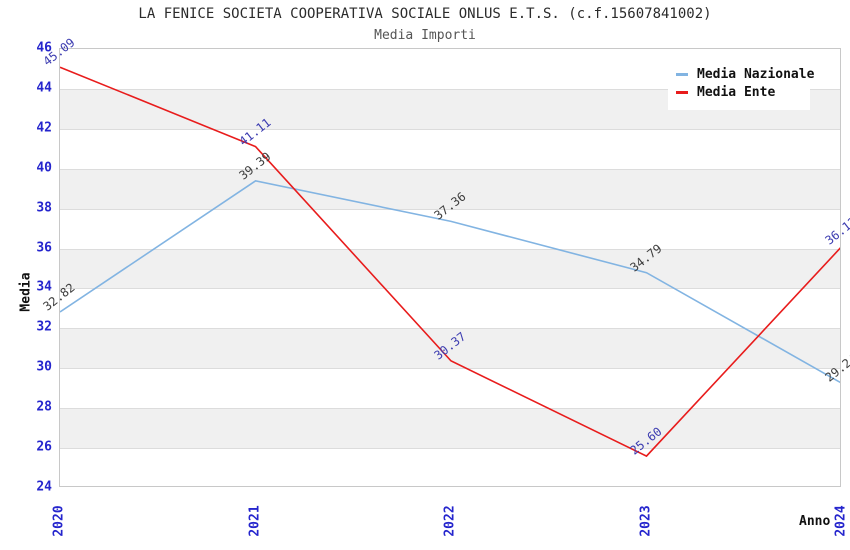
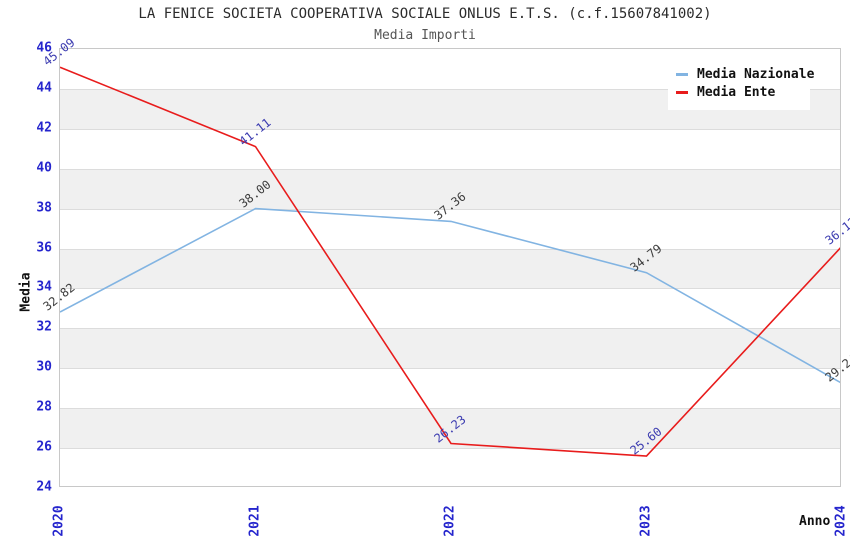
Media Nazionale/2021: 39.39 -> 38.00
Media Ente/2022: 30.37 -> 26.23
